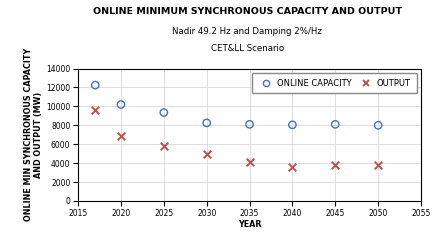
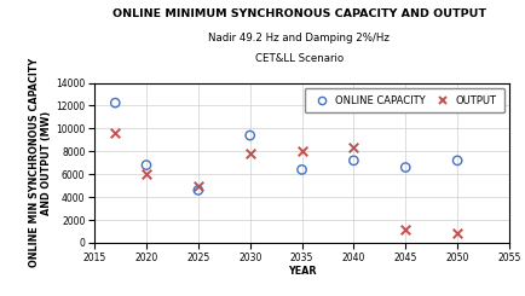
ONLINE CAPACITY/2020: 10200 -> 6800
OUTPUT/2020: 6900 -> 6000
ONLINE CAPACITY/2025: 9400 -> 4600
OUTPUT/2025: 5800 -> 5000
ONLINE CAPACITY/2030: 8200 -> 9400
OUTPUT/2030: 5000 -> 7800
ONLINE CAPACITY/2035: 8100 -> 6400
OUTPUT/2035: 4200 -> 8000
ONLINE CAPACITY/2040: 8000 -> 7200
OUTPUT/2040: 3600 -> 8400
ONLINE CAPACITY/2045: 8100 -> 6600
OUTPUT/2045: 3800 -> 1200
ONLINE CAPACITY/2050: 8000 -> 7200
OUTPUT/2050: 3800 -> 800
